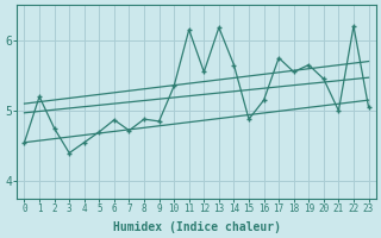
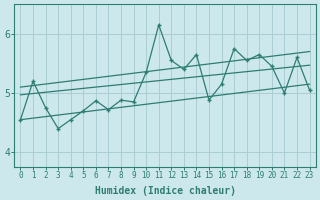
13: 6.18 -> 5.40
22: 6.20 -> 5.60
